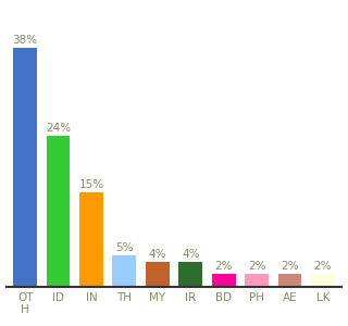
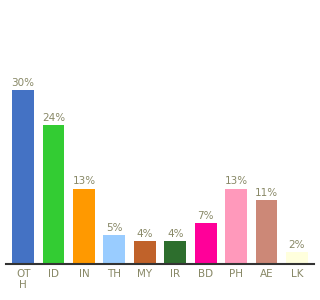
OT H: 38% -> 30%
IN: 15% -> 13%
BD: 2% -> 7%
PH: 2% -> 13%
AE: 2% -> 11%
